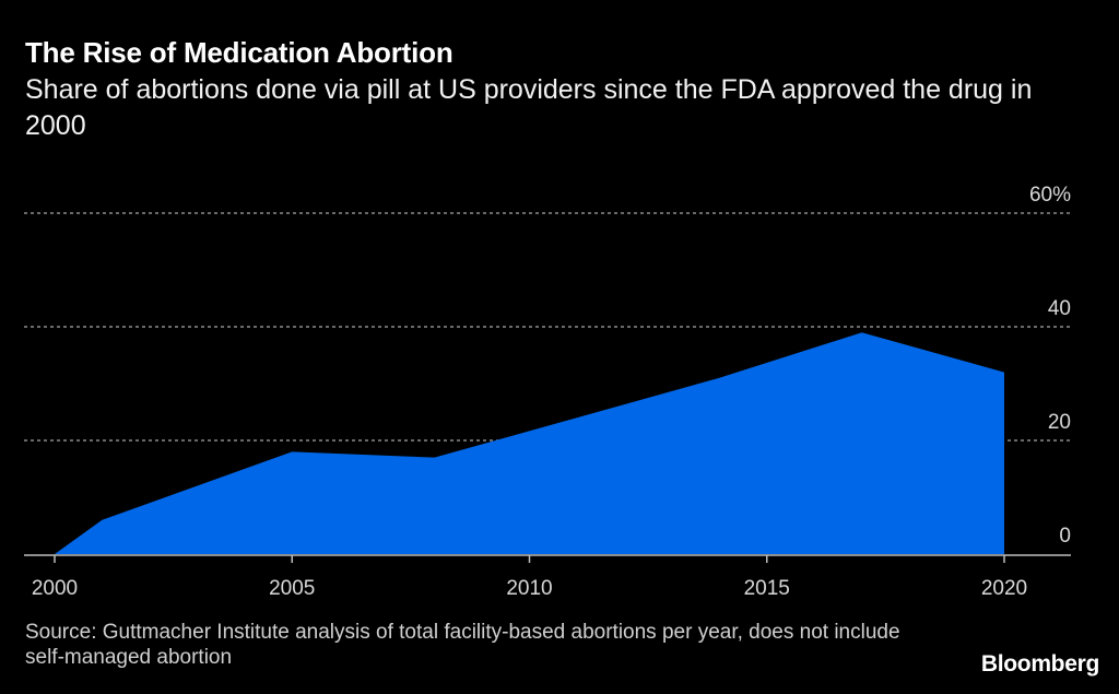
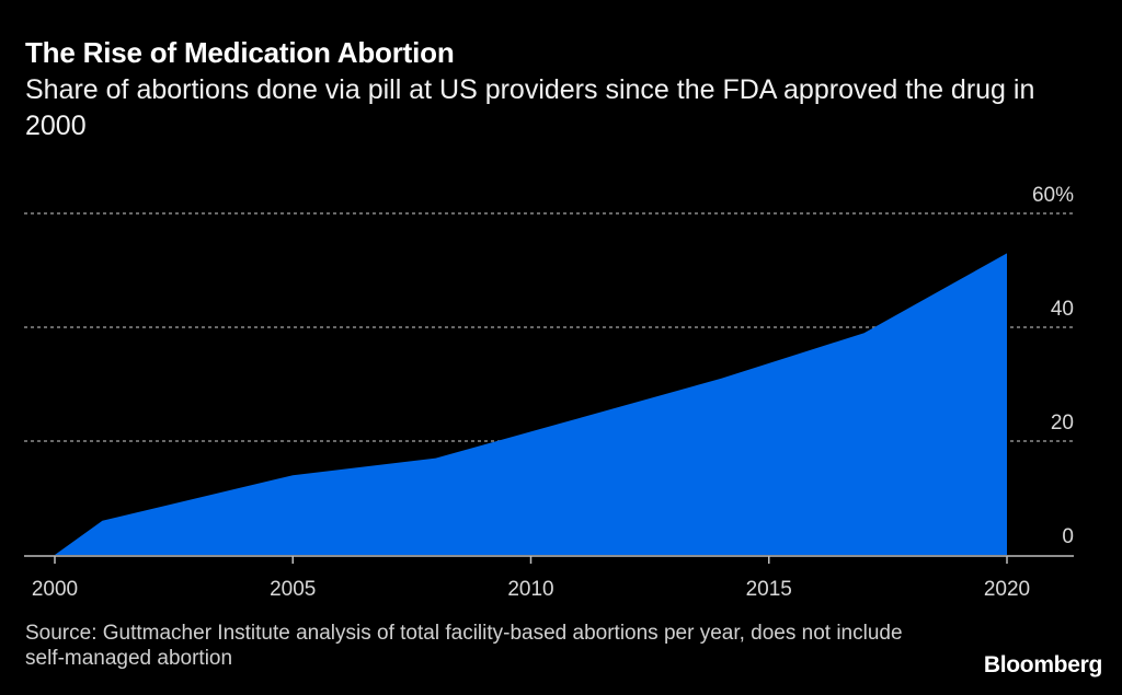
2005: 18% -> 14%
2020: 32% -> 53%
